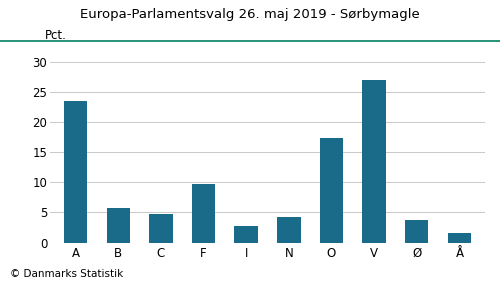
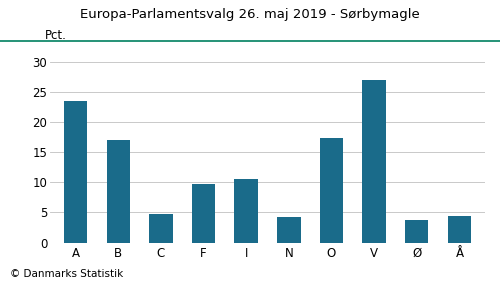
B: 5.8 -> 17.0
I: 2.8 -> 10.6
Å: 1.5 -> 4.4
